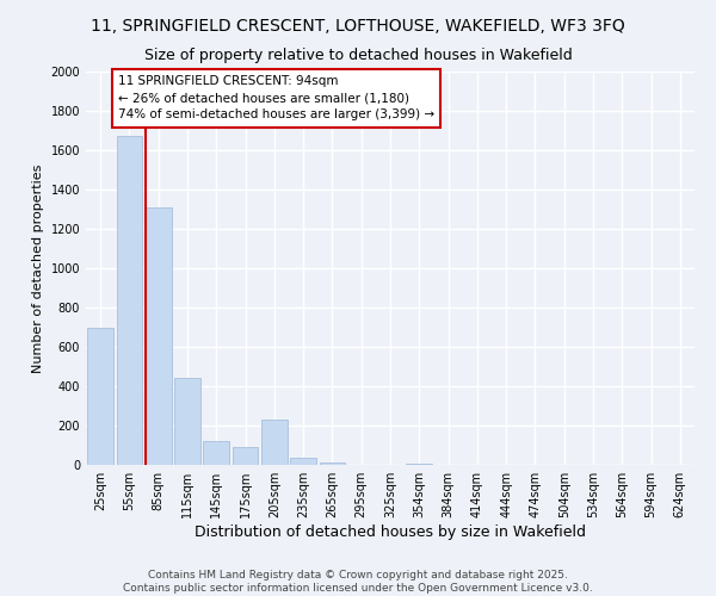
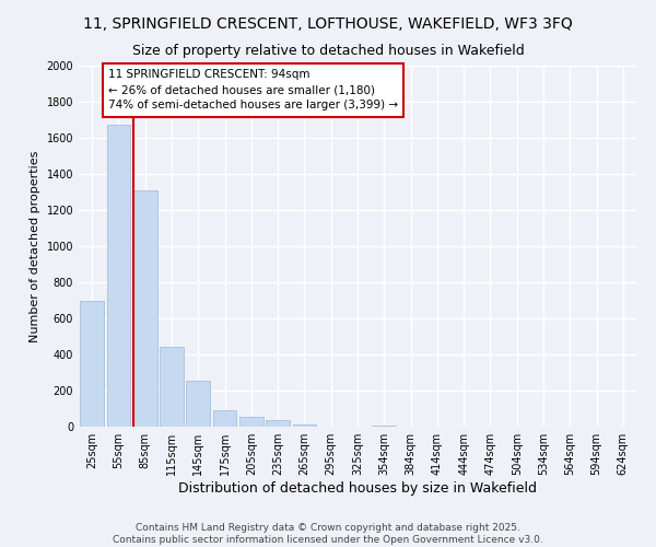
145sqm: 120 -> 260
205sqm: 230 -> 60
